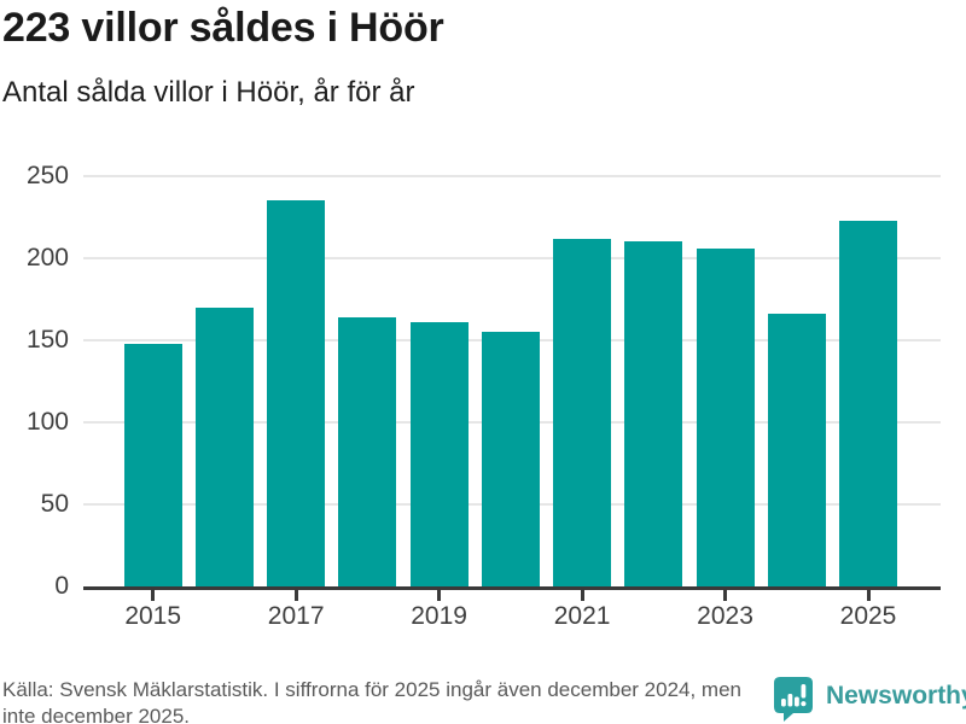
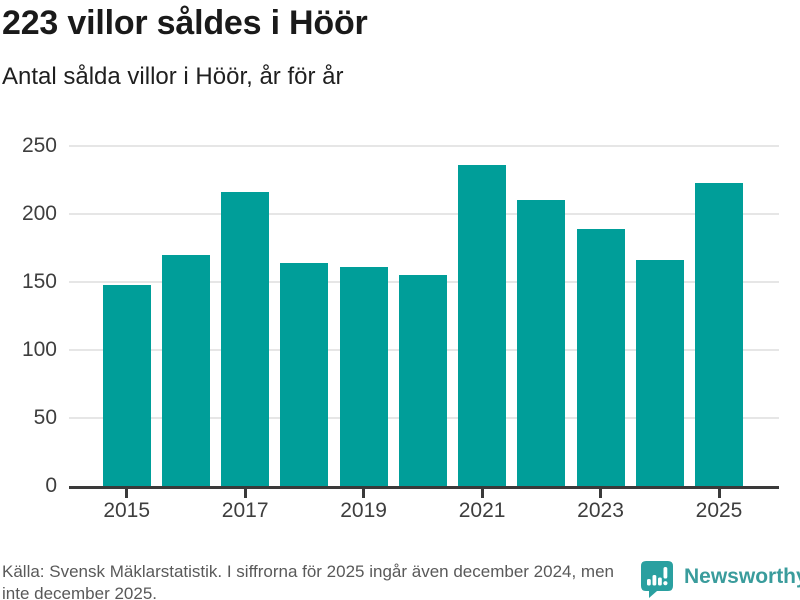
2017: 235 -> 216
2021: 212 -> 236
2023: 206 -> 189
